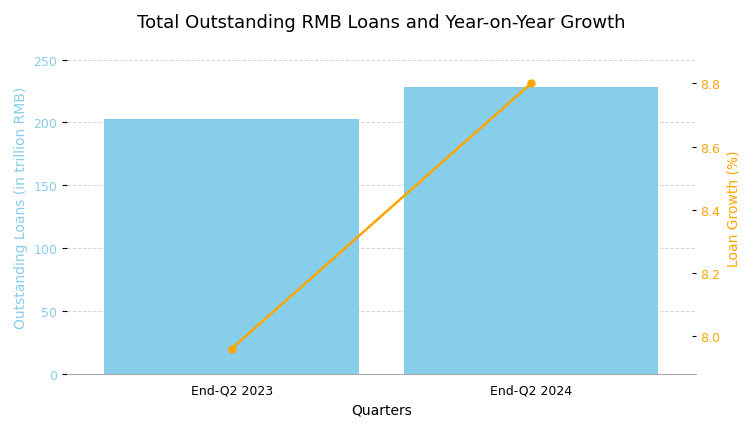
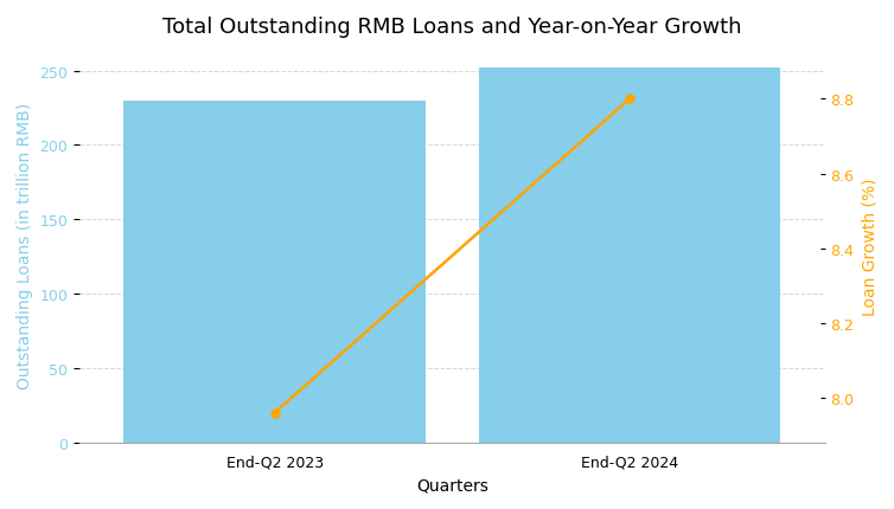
End-Q2 2023: 203 -> 230
End-Q2 2024: 228 -> 252
